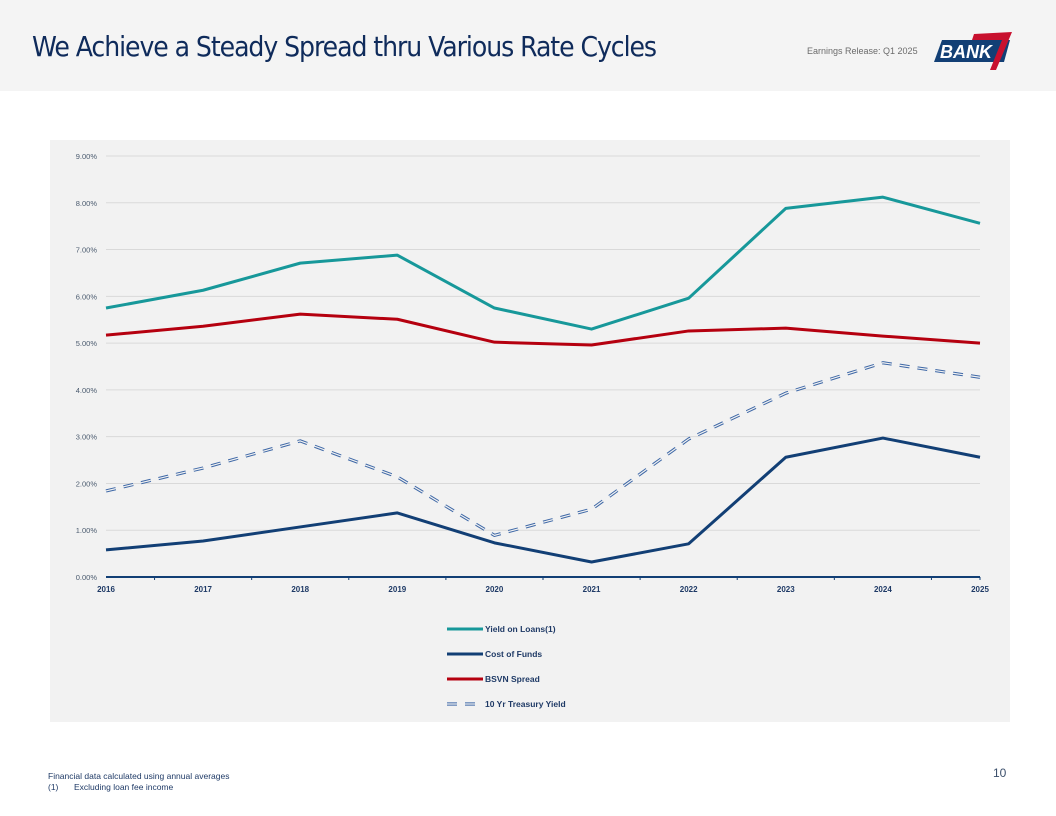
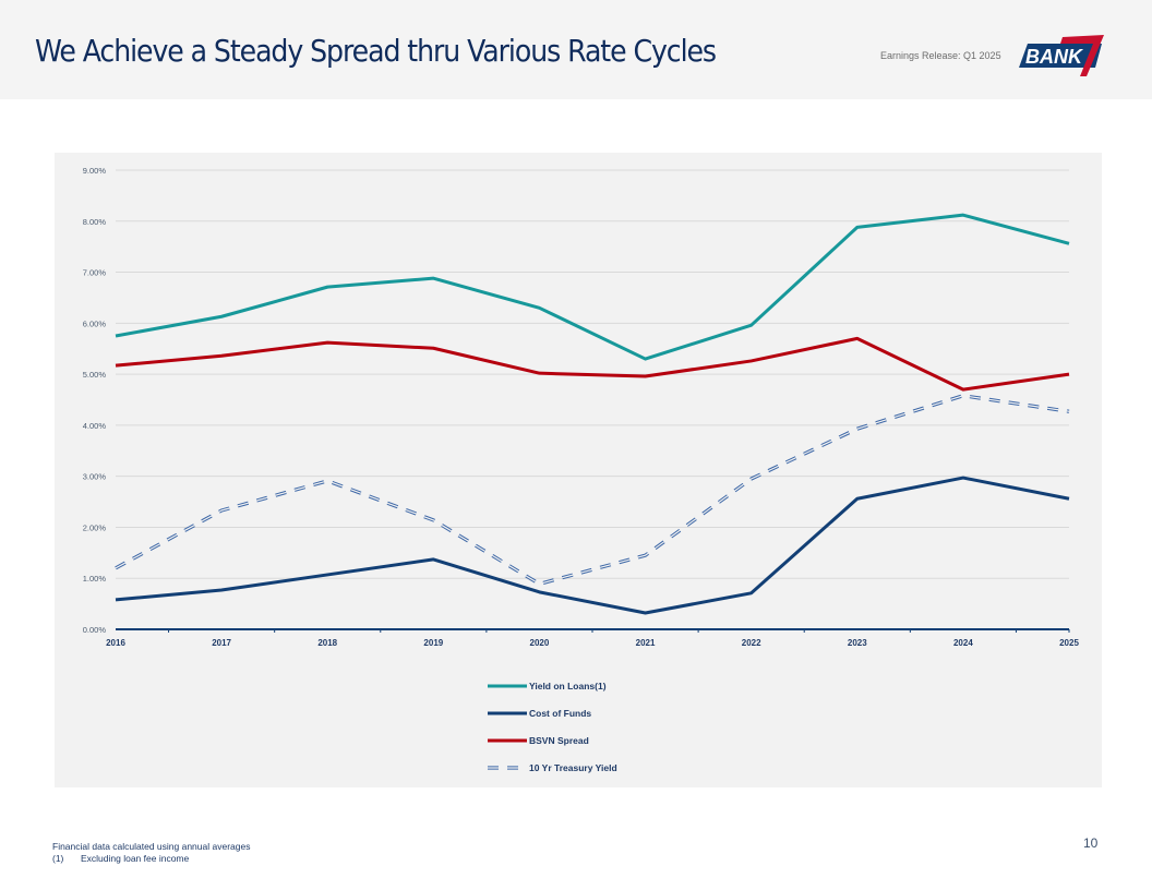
10 Yr Treasury Yield/2016: 1.8% -> 1.2%
Yield on Loans(1)/2020: 5.8% -> 6.3%
BSVN Spread/2023: 5.3% -> 5.7%
BSVN Spread/2024: 5.2% -> 4.7%
